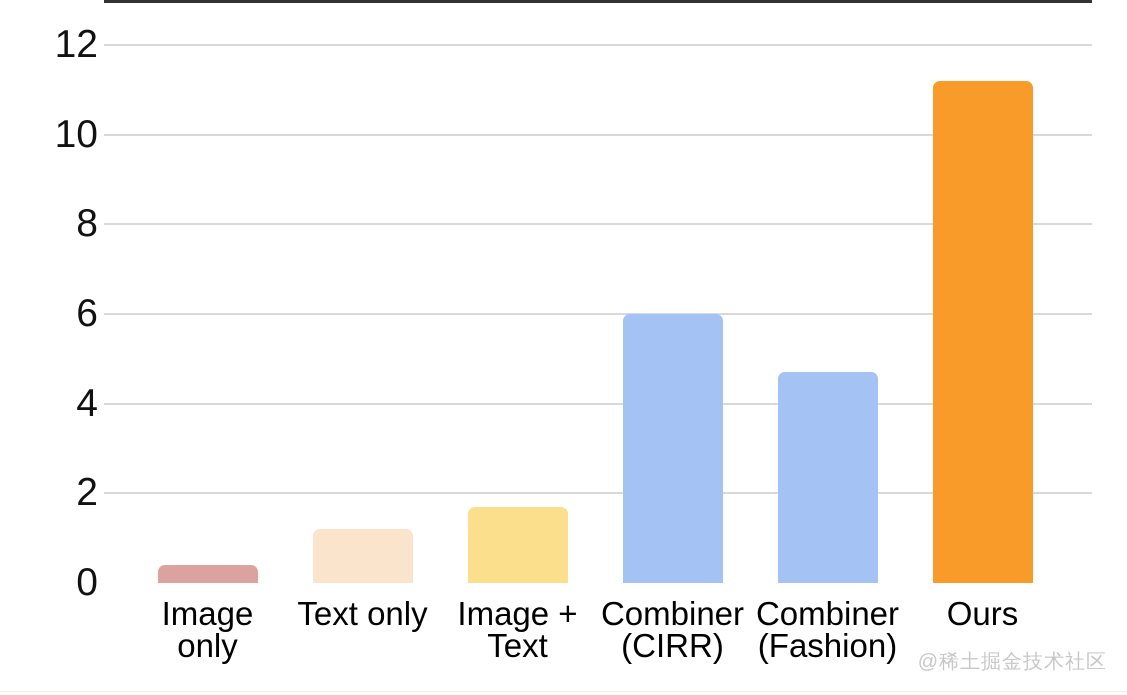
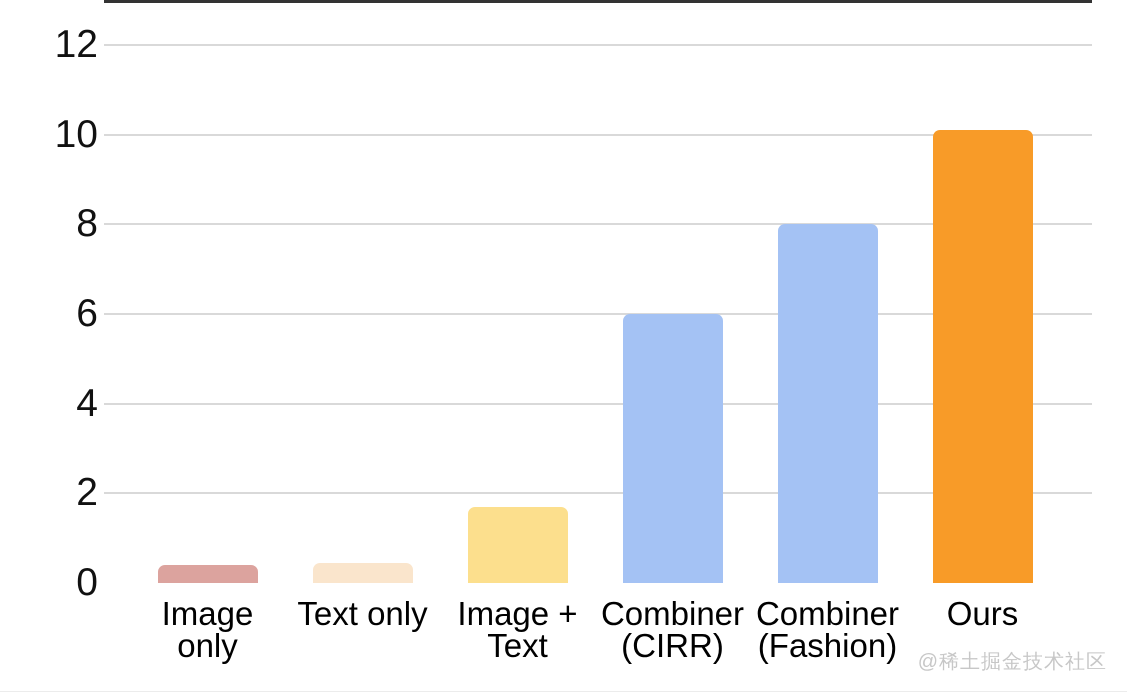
Text only: 1.2 -> 0.5
Combiner (Fashion): 4.7 -> 8.0
Ours: 11.2 -> 10.1
